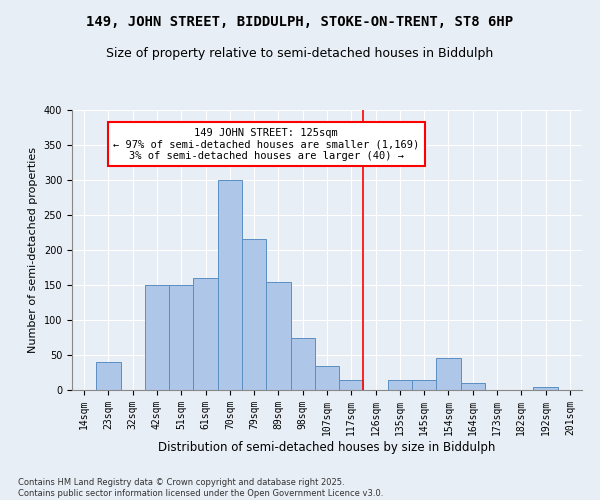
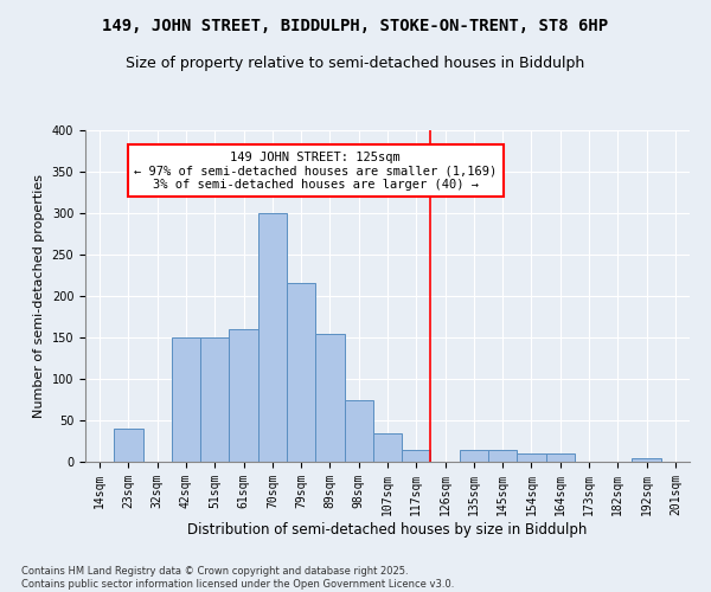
154sqm: 46 -> 10
